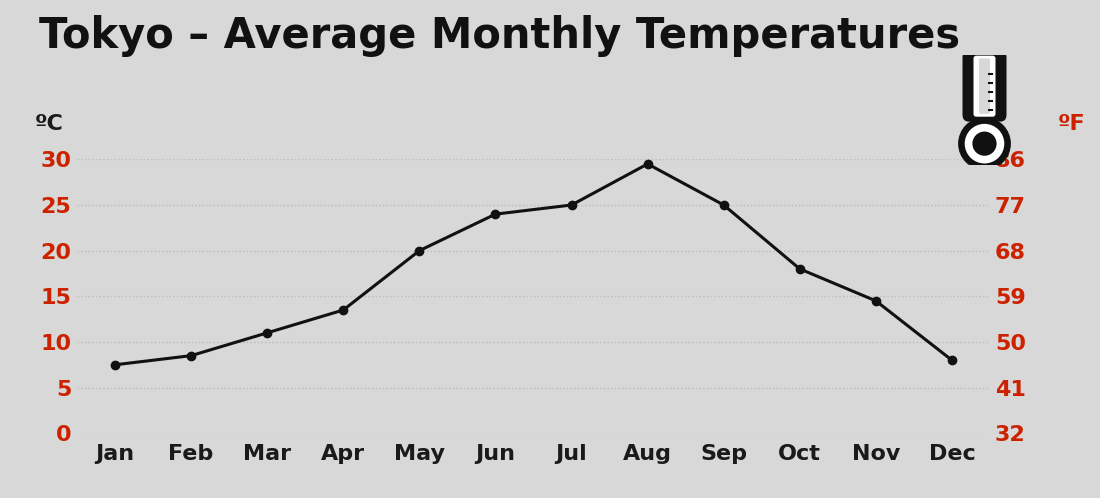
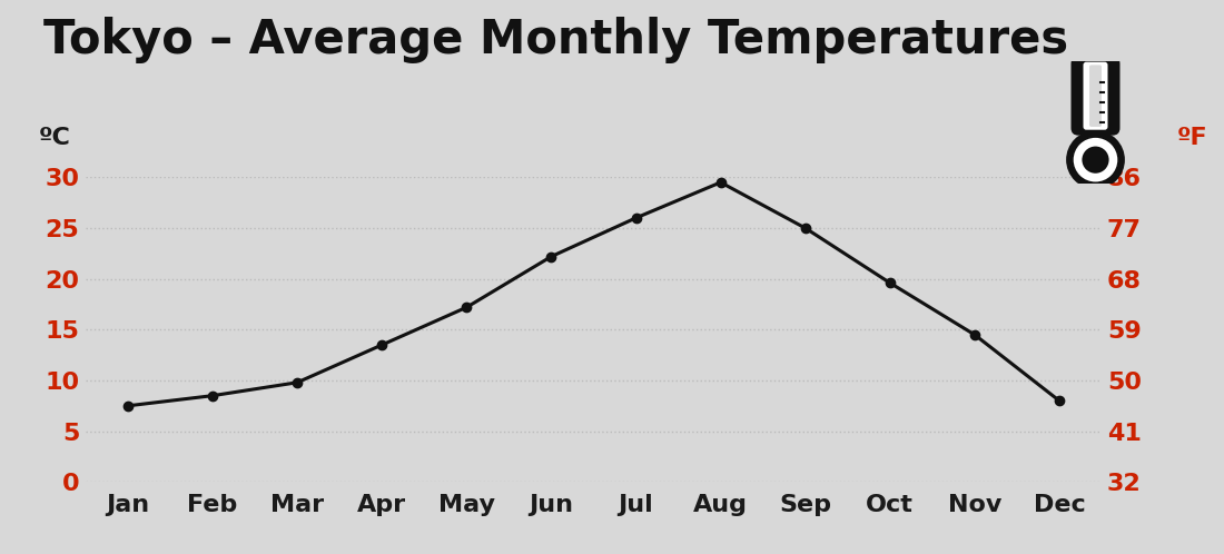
Mar: 11.0 -> 9.8
May: 20.0 -> 17.2
Jun: 24.0 -> 22.2
Jul: 25.0 -> 26.0
Oct: 18.0 -> 19.6
